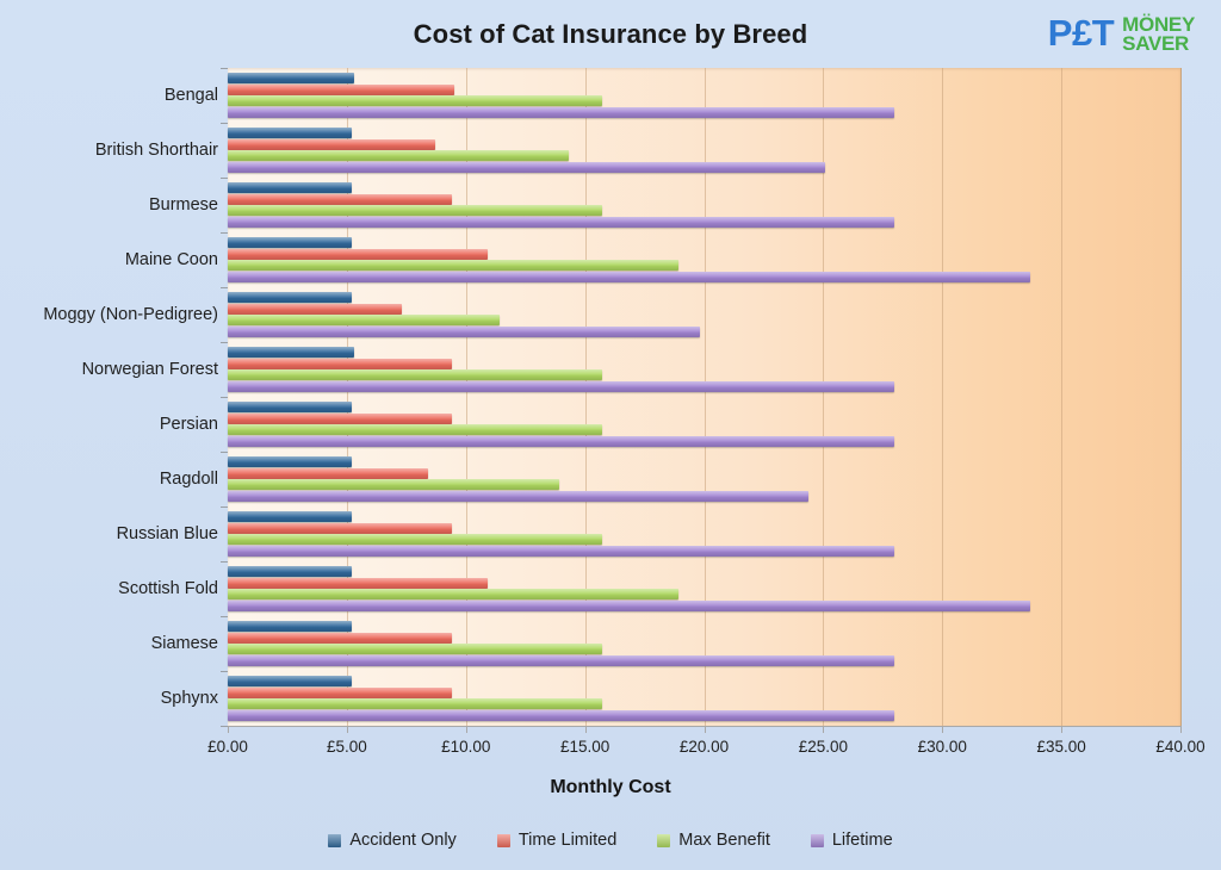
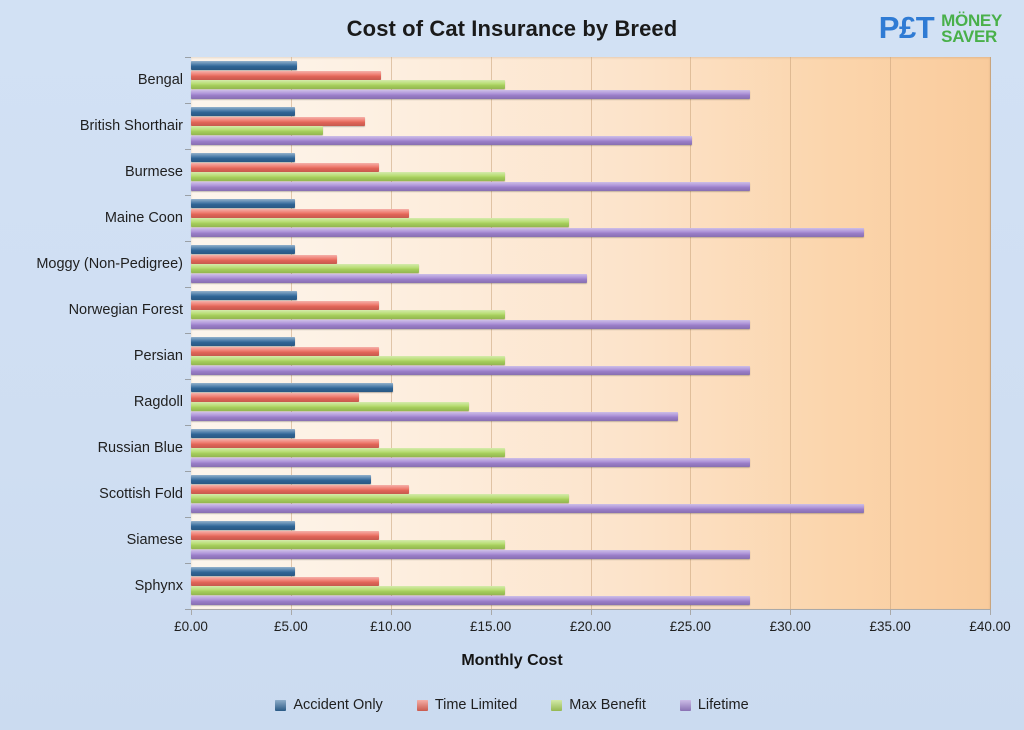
Max Benefit/British Shorthair: £14.3 -> £6.6
Accident Only/Ragdoll: £5.2 -> £10.1
Accident Only/Scottish Fold: £5.2 -> £9.0
